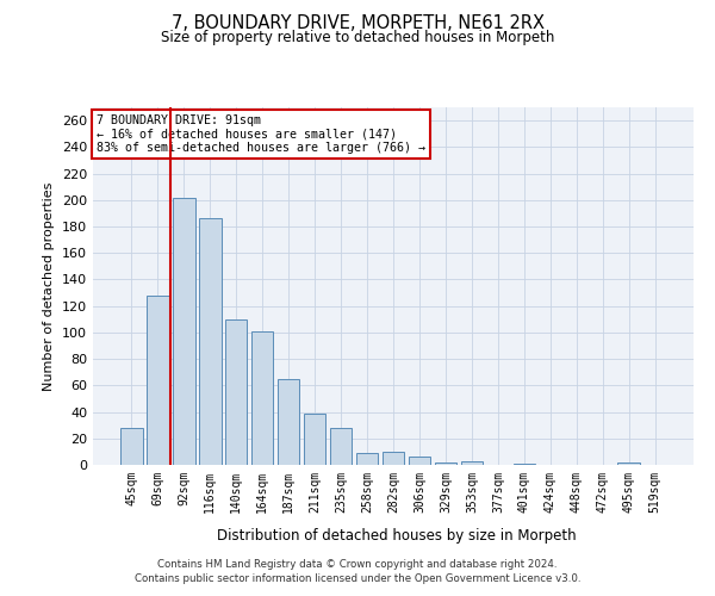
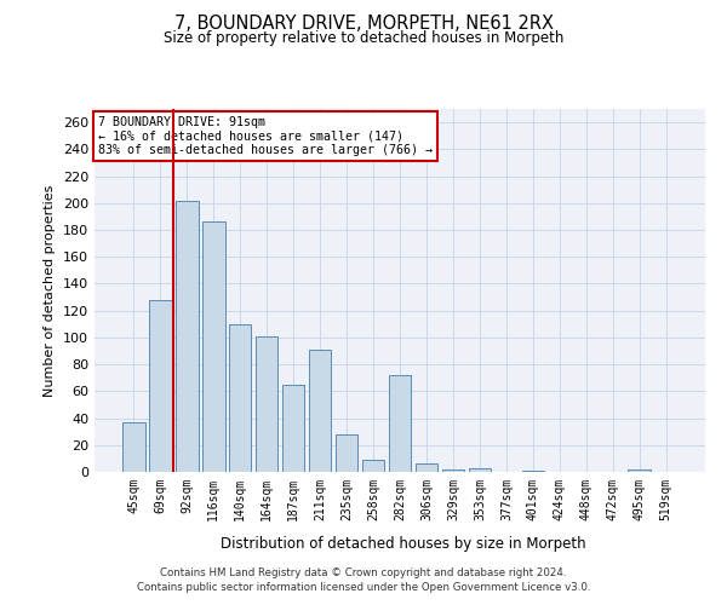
45sqm: 28 -> 37
211sqm: 39 -> 91
282sqm: 10 -> 72
